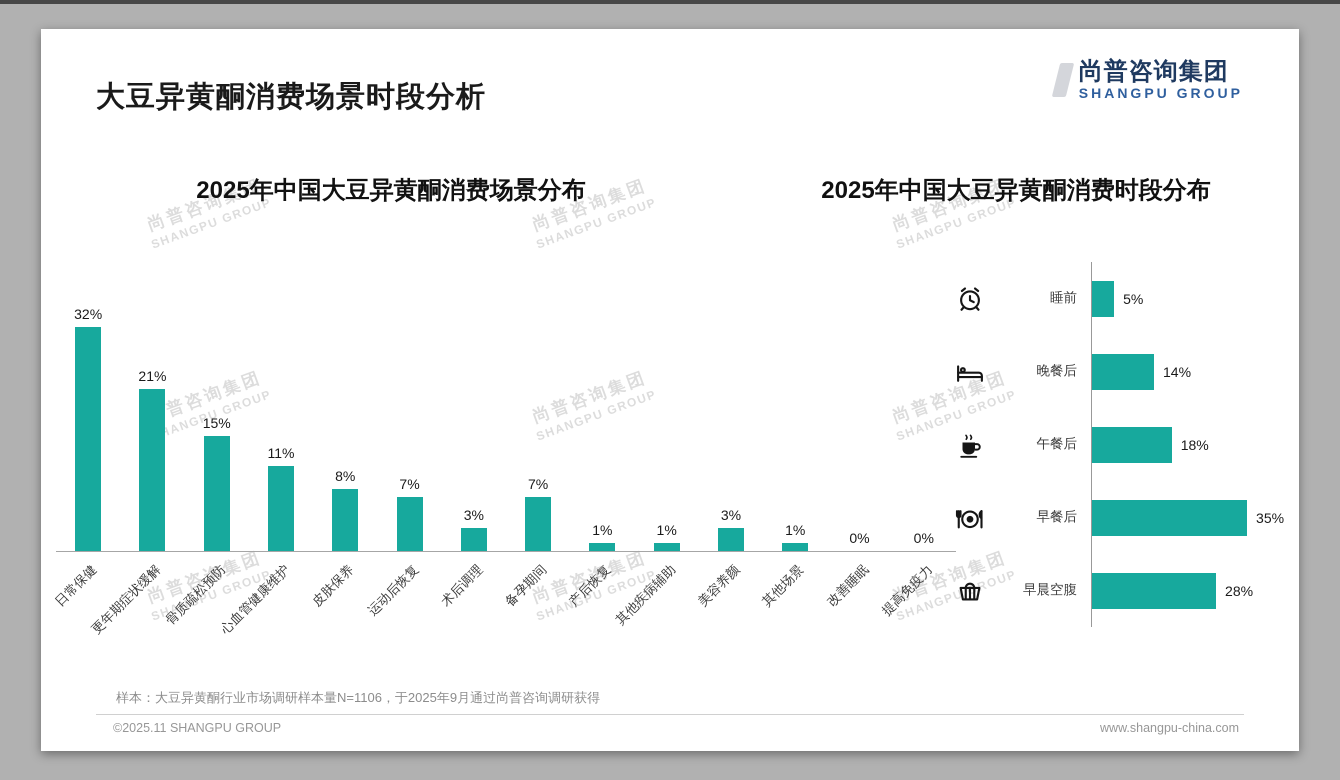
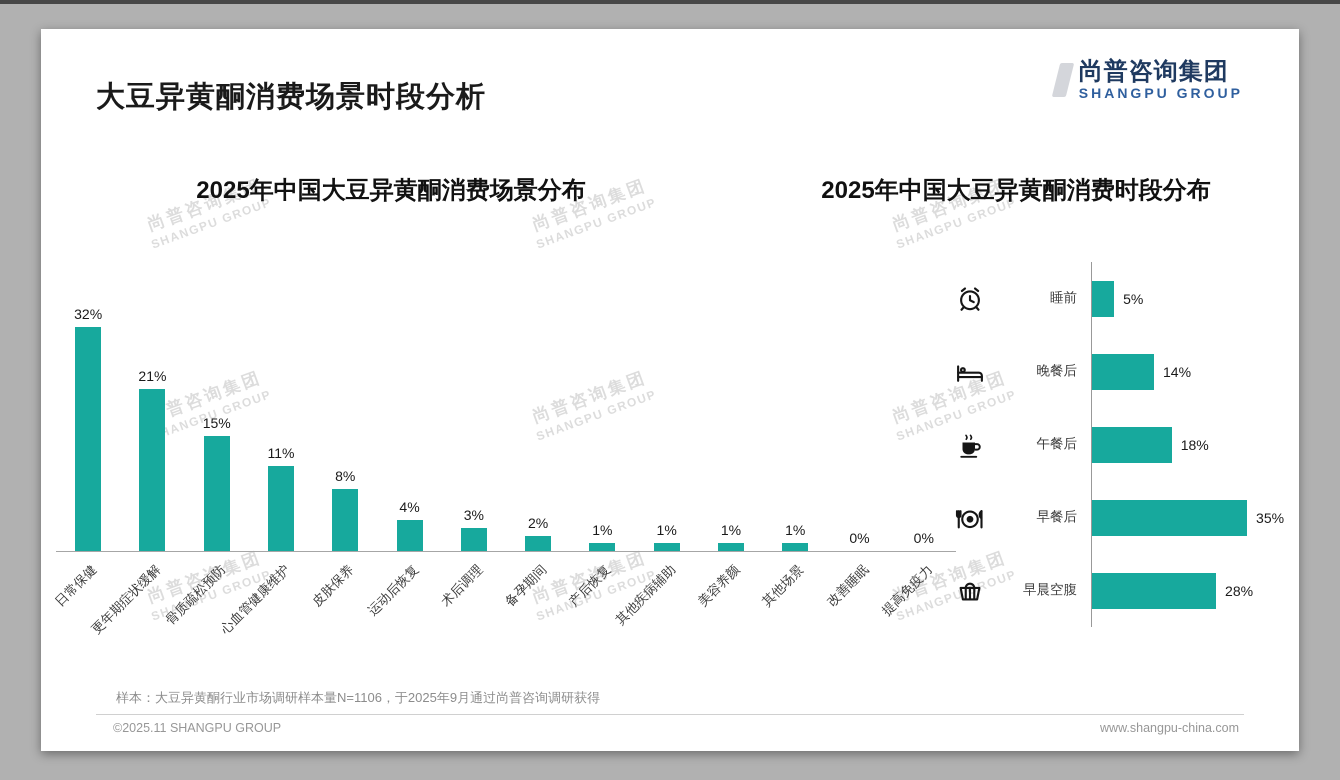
2025年中国大豆异黄酮消费场景分布/运动后恢复: 7% -> 4%
2025年中国大豆异黄酮消费场景分布/备孕期间: 7% -> 2%
2025年中国大豆异黄酮消费场景分布/美容养颜: 3% -> 1%
